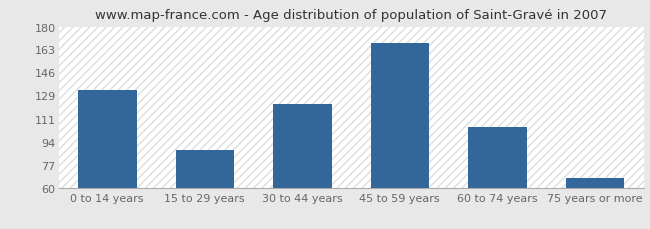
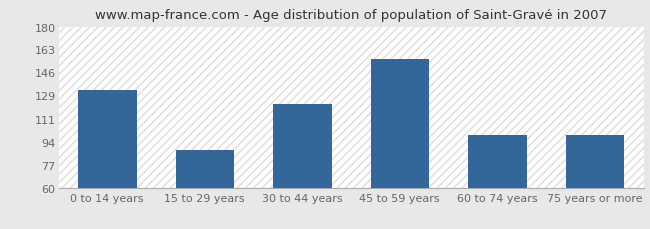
45 to 59 years: 168 -> 156
60 to 74 years: 105 -> 99
75 years or more: 67 -> 99
